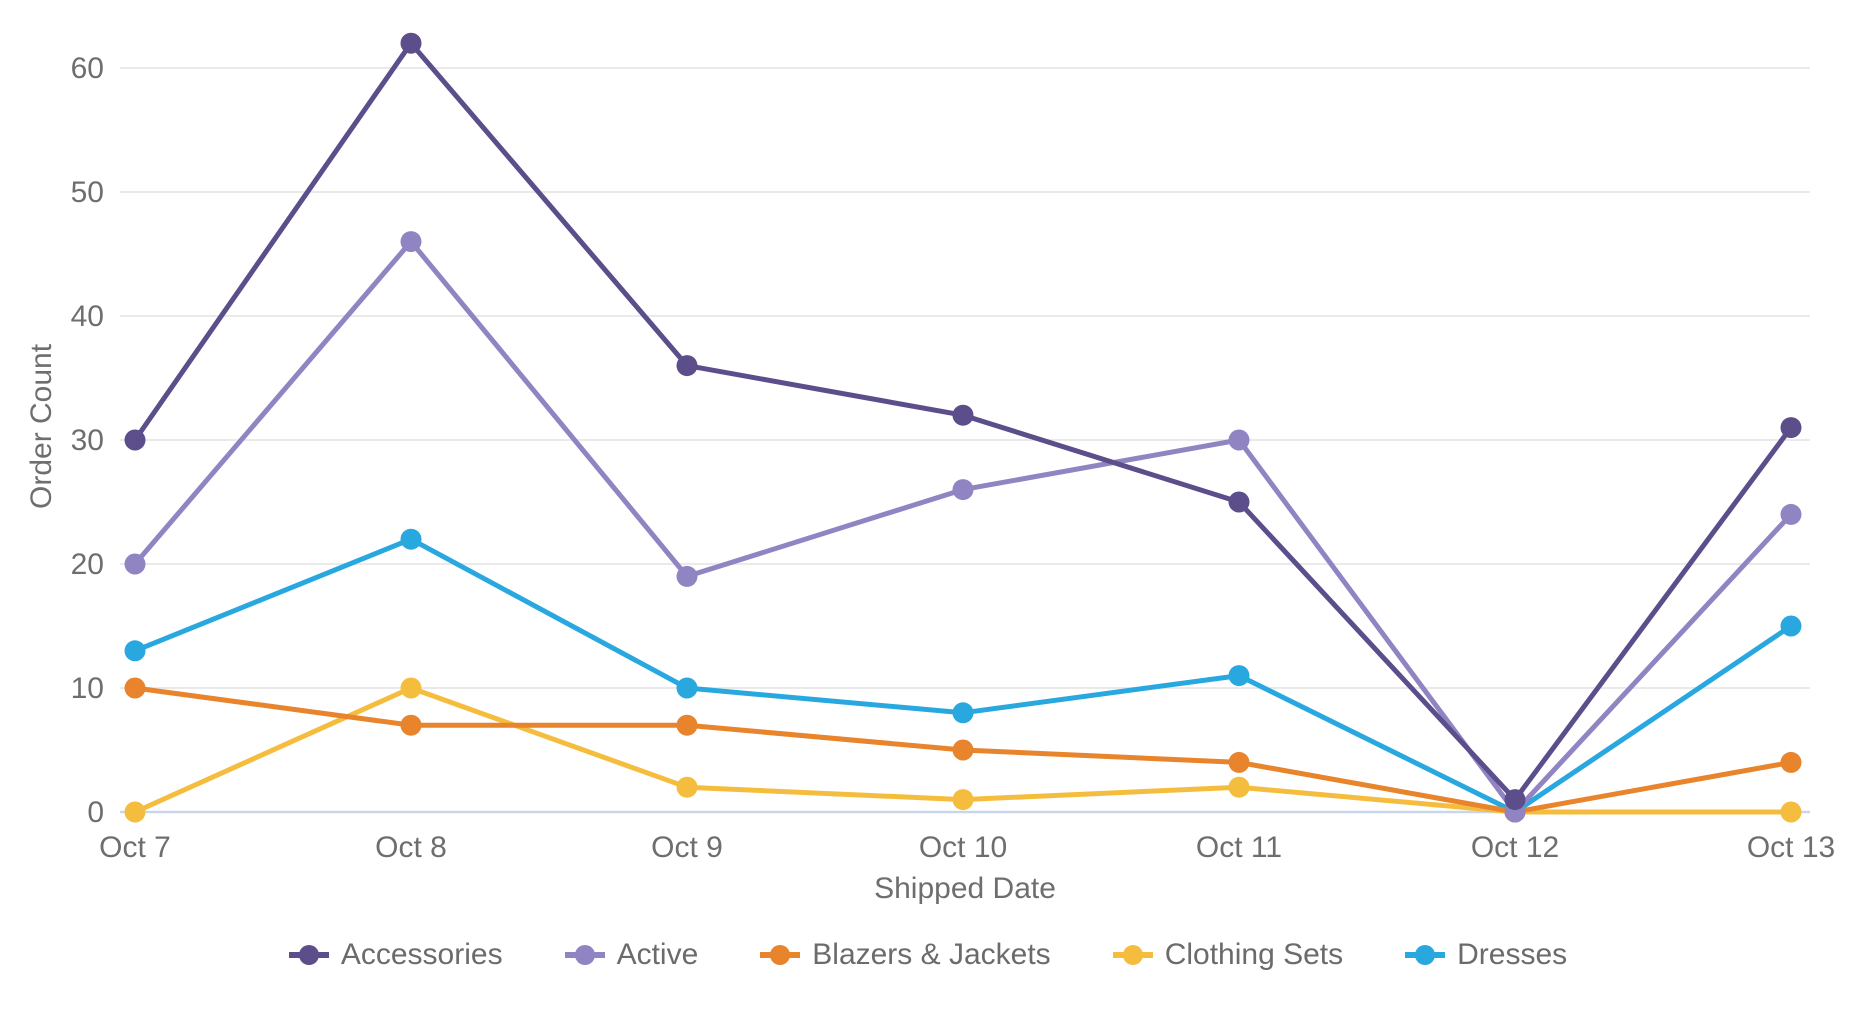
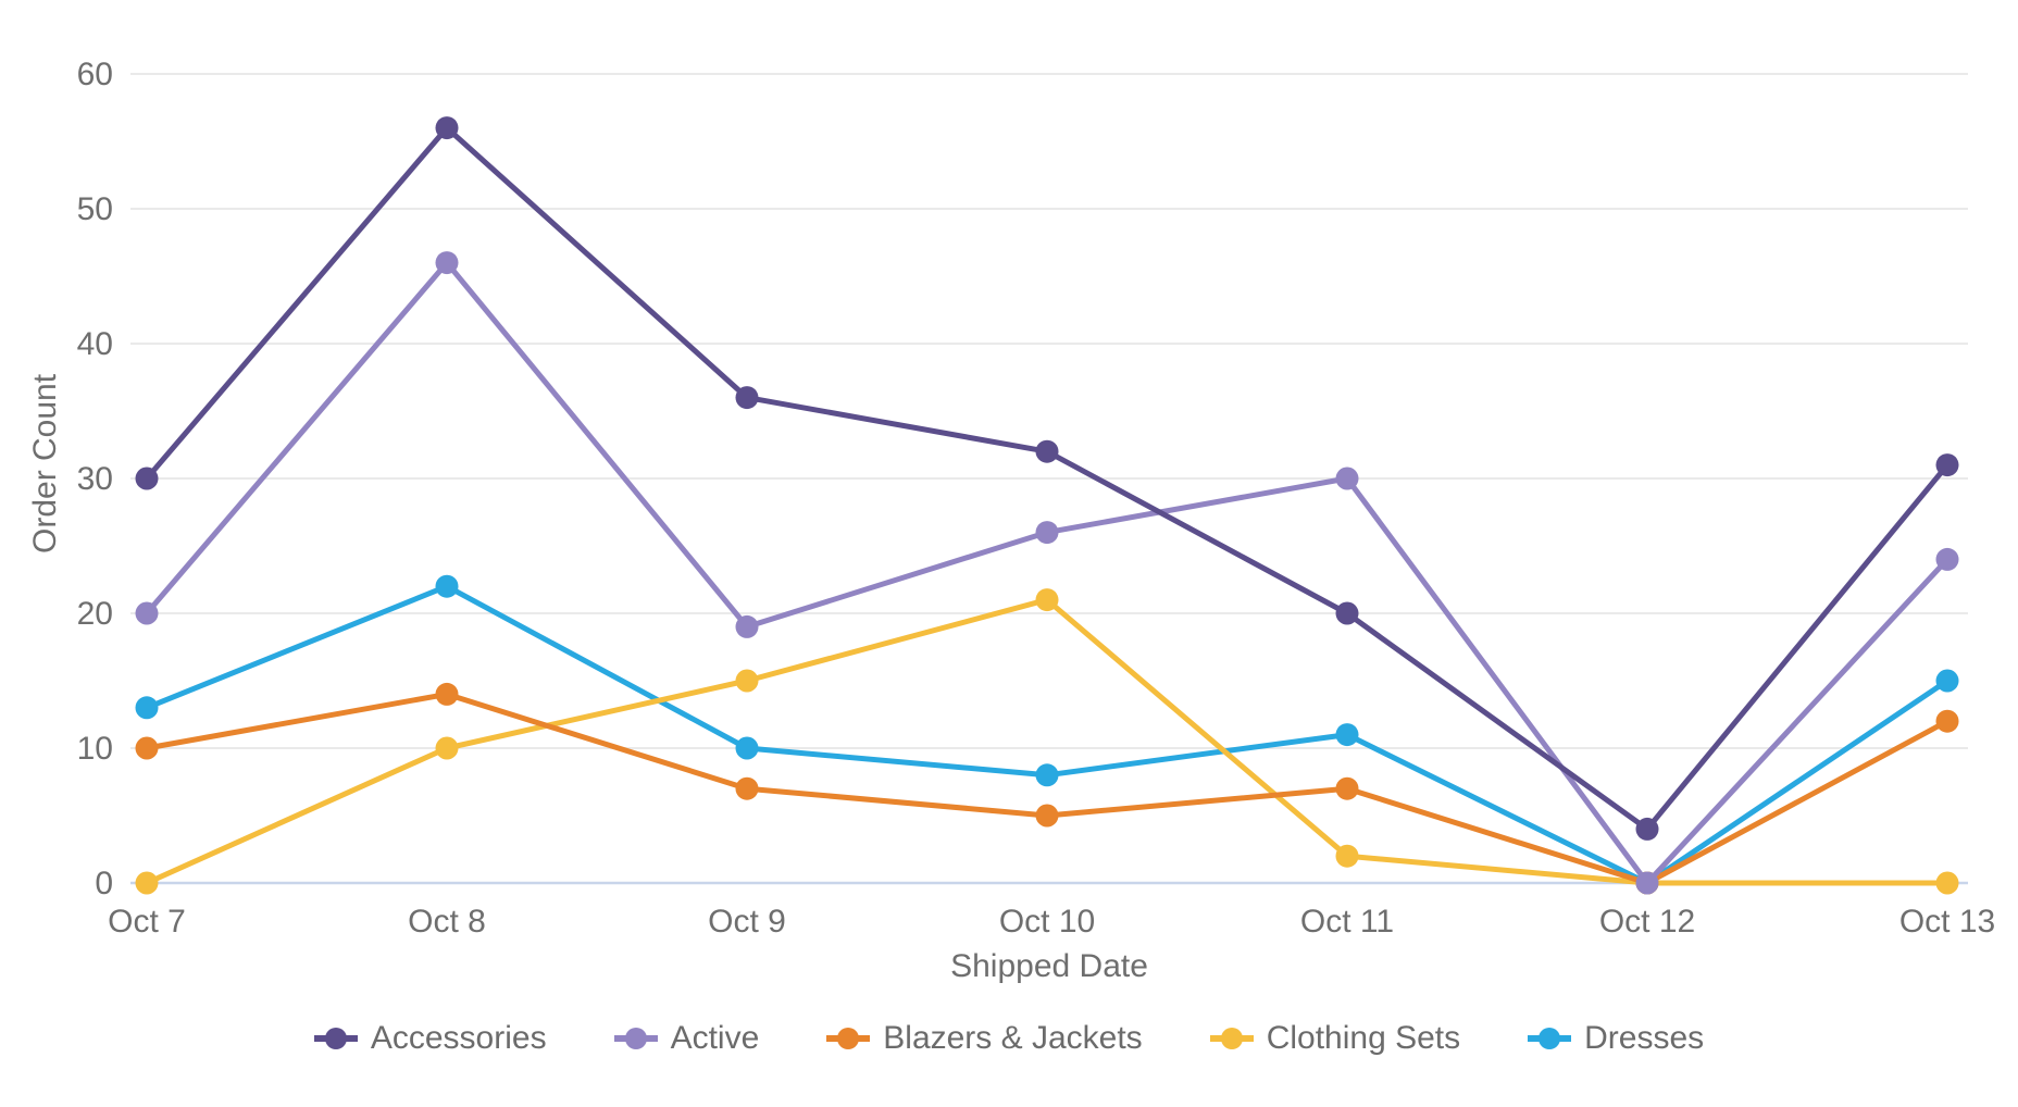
Accessories/Oct 8: 62 -> 56
Blazers & Jackets/Oct 8: 7 -> 14
Clothing Sets/Oct 9: 2 -> 15
Clothing Sets/Oct 10: 1 -> 21
Accessories/Oct 11: 25 -> 20
Blazers & Jackets/Oct 11: 4 -> 7
Accessories/Oct 12: 1 -> 4
Blazers & Jackets/Oct 13: 4 -> 12
